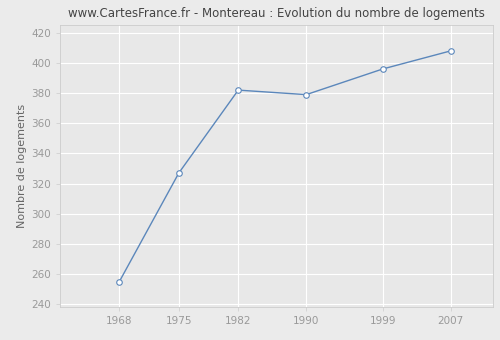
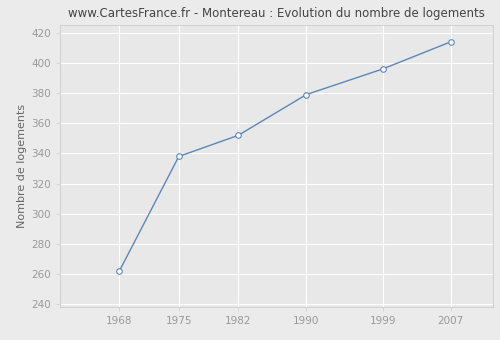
1968: 255 -> 262
1975: 327 -> 338
1982: 382 -> 352
2007: 408 -> 414
